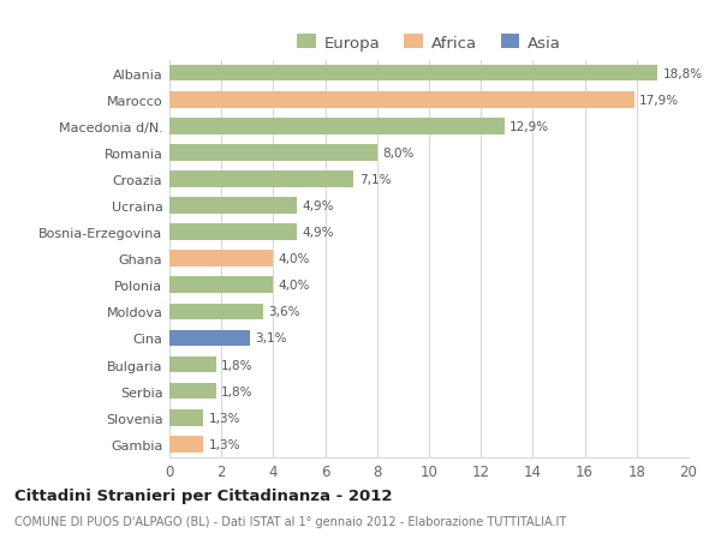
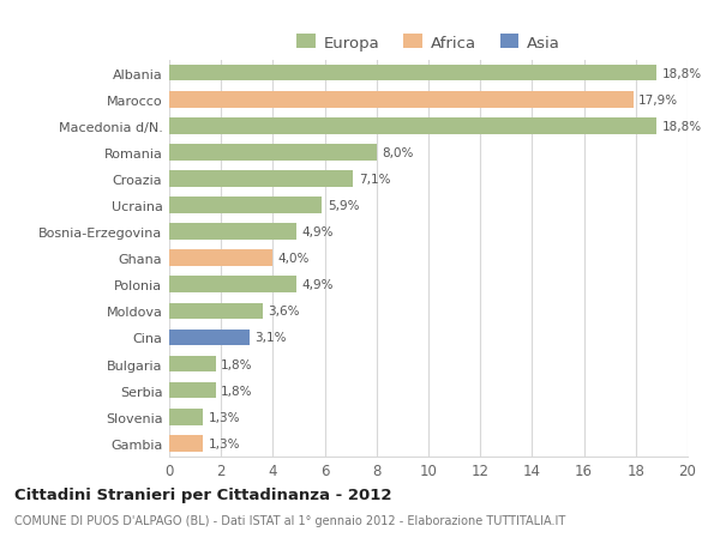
Macedonia d/N.: 12,9% -> 18,8%
Ucraina: 4,9% -> 5,9%
Polonia: 4,0% -> 4,9%
